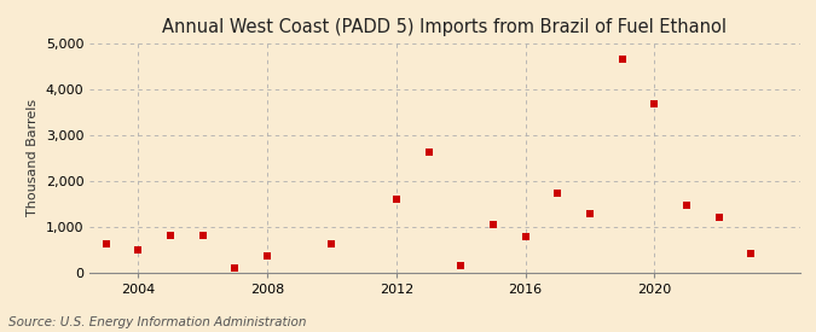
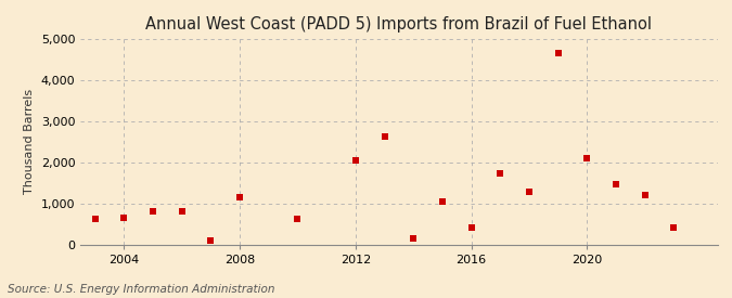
2004: 500 -> 650
2008: 350 -> 1,150
2012: 1,600 -> 2,050
2016: 790 -> 400
2020: 3,680 -> 2,100
